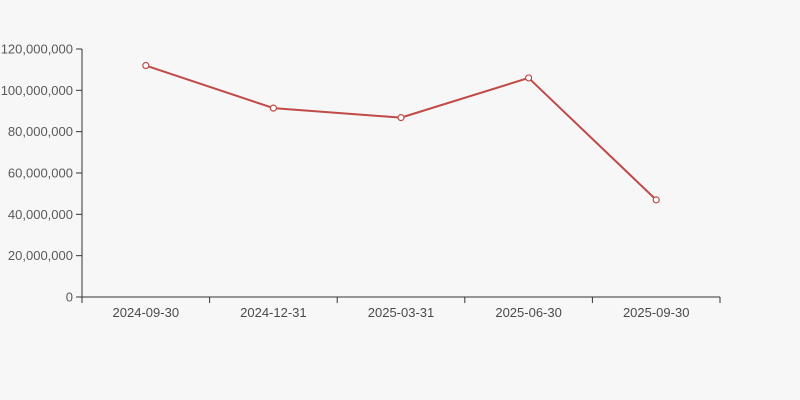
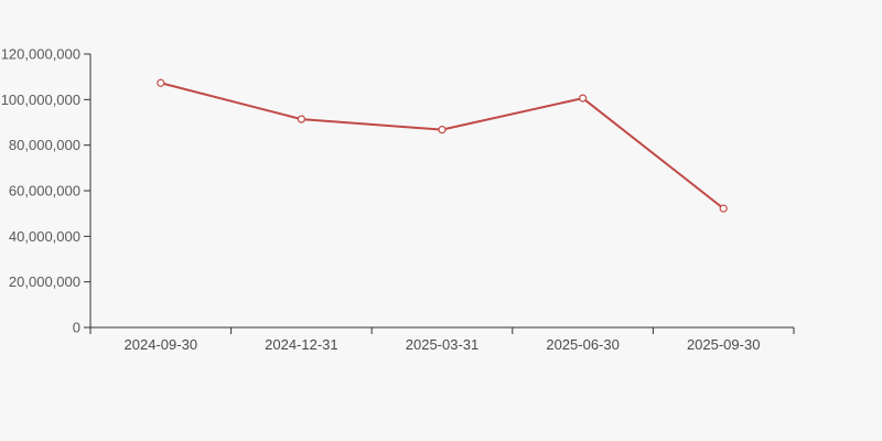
2024-09-30: 112000000 -> 107000000
2025-06-30: 106000000 -> 101000000
2025-09-30: 47000000 -> 52000000
